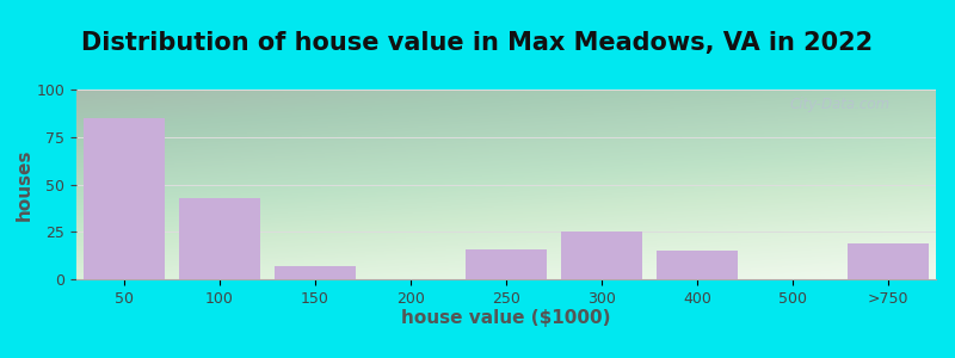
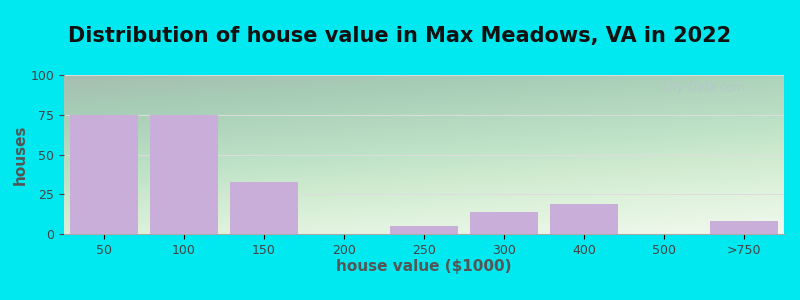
50: 85 -> 75
100: 43 -> 75
150: 7 -> 33
250: 16 -> 5
300: 25 -> 14
400: 15 -> 19
>750: 19 -> 8
